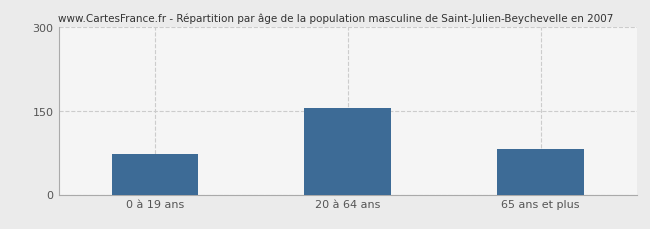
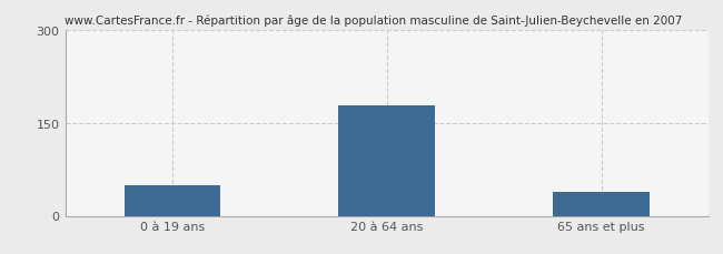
0 à 19 ans: 72 -> 50
20 à 64 ans: 154 -> 178
65 ans et plus: 82 -> 38
